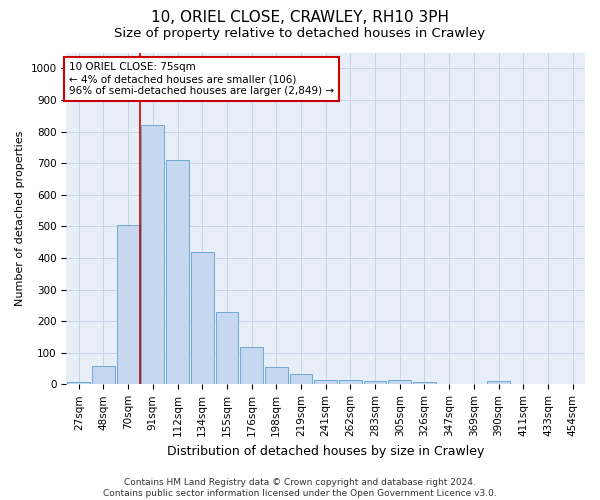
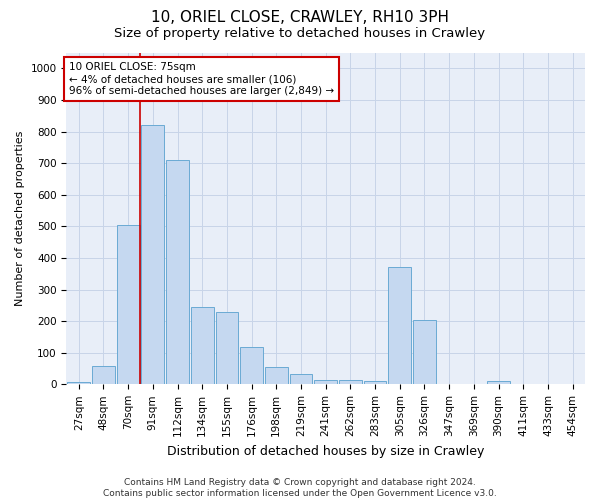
134sqm: 418 -> 245
305sqm: 13 -> 370
326sqm: 8 -> 205
